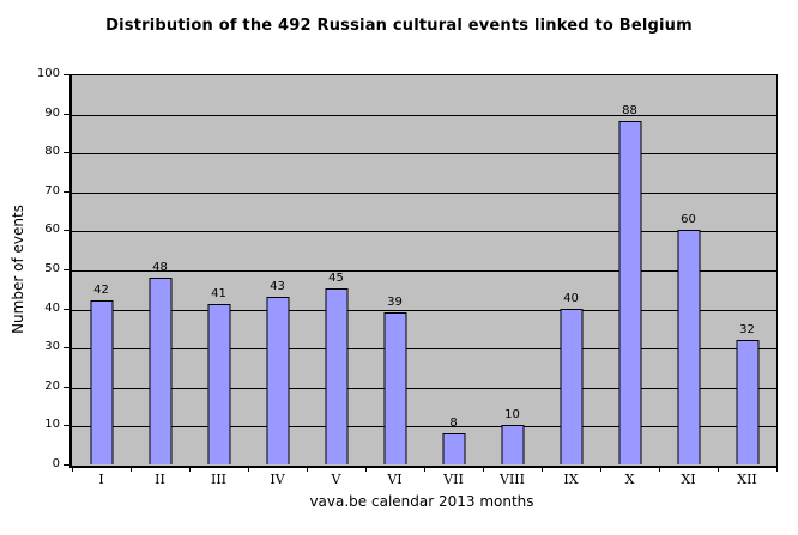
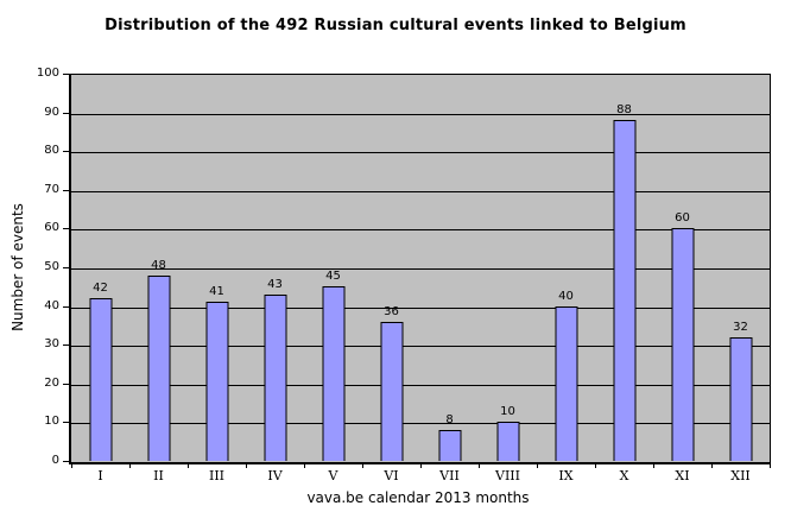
VI: 39 -> 36
